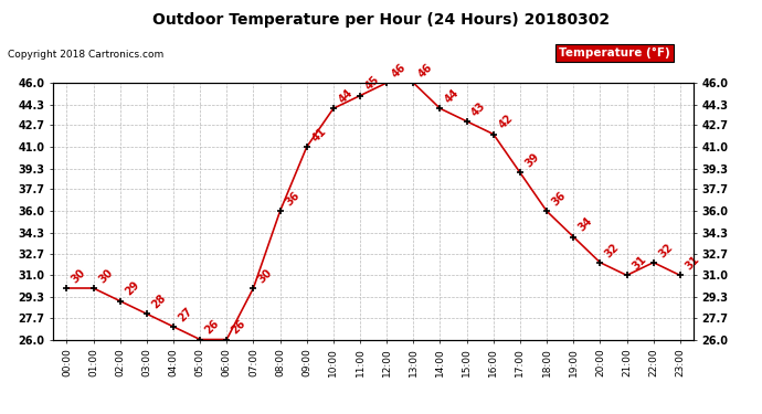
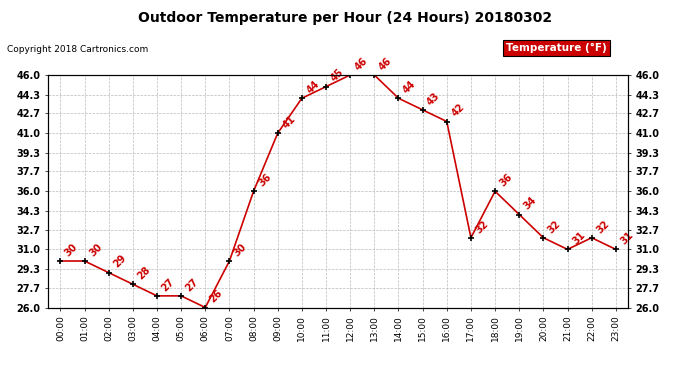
05:00: 26 -> 27
17:00: 39 -> 32
